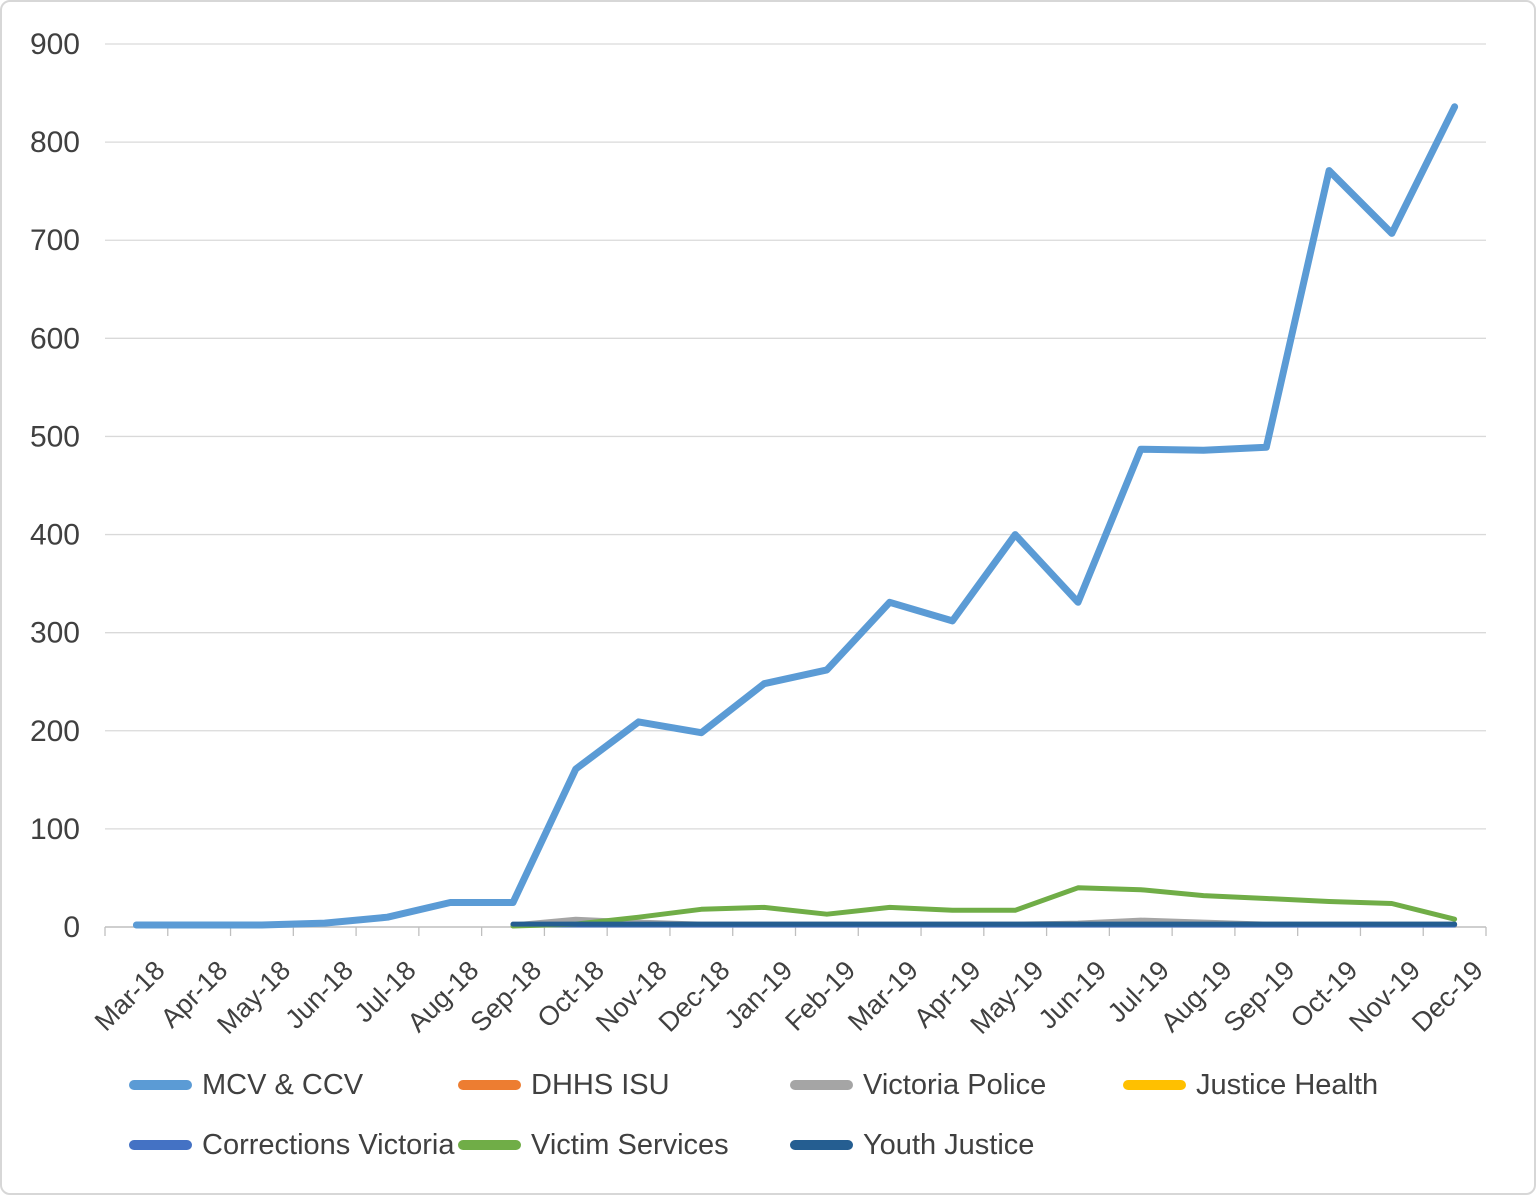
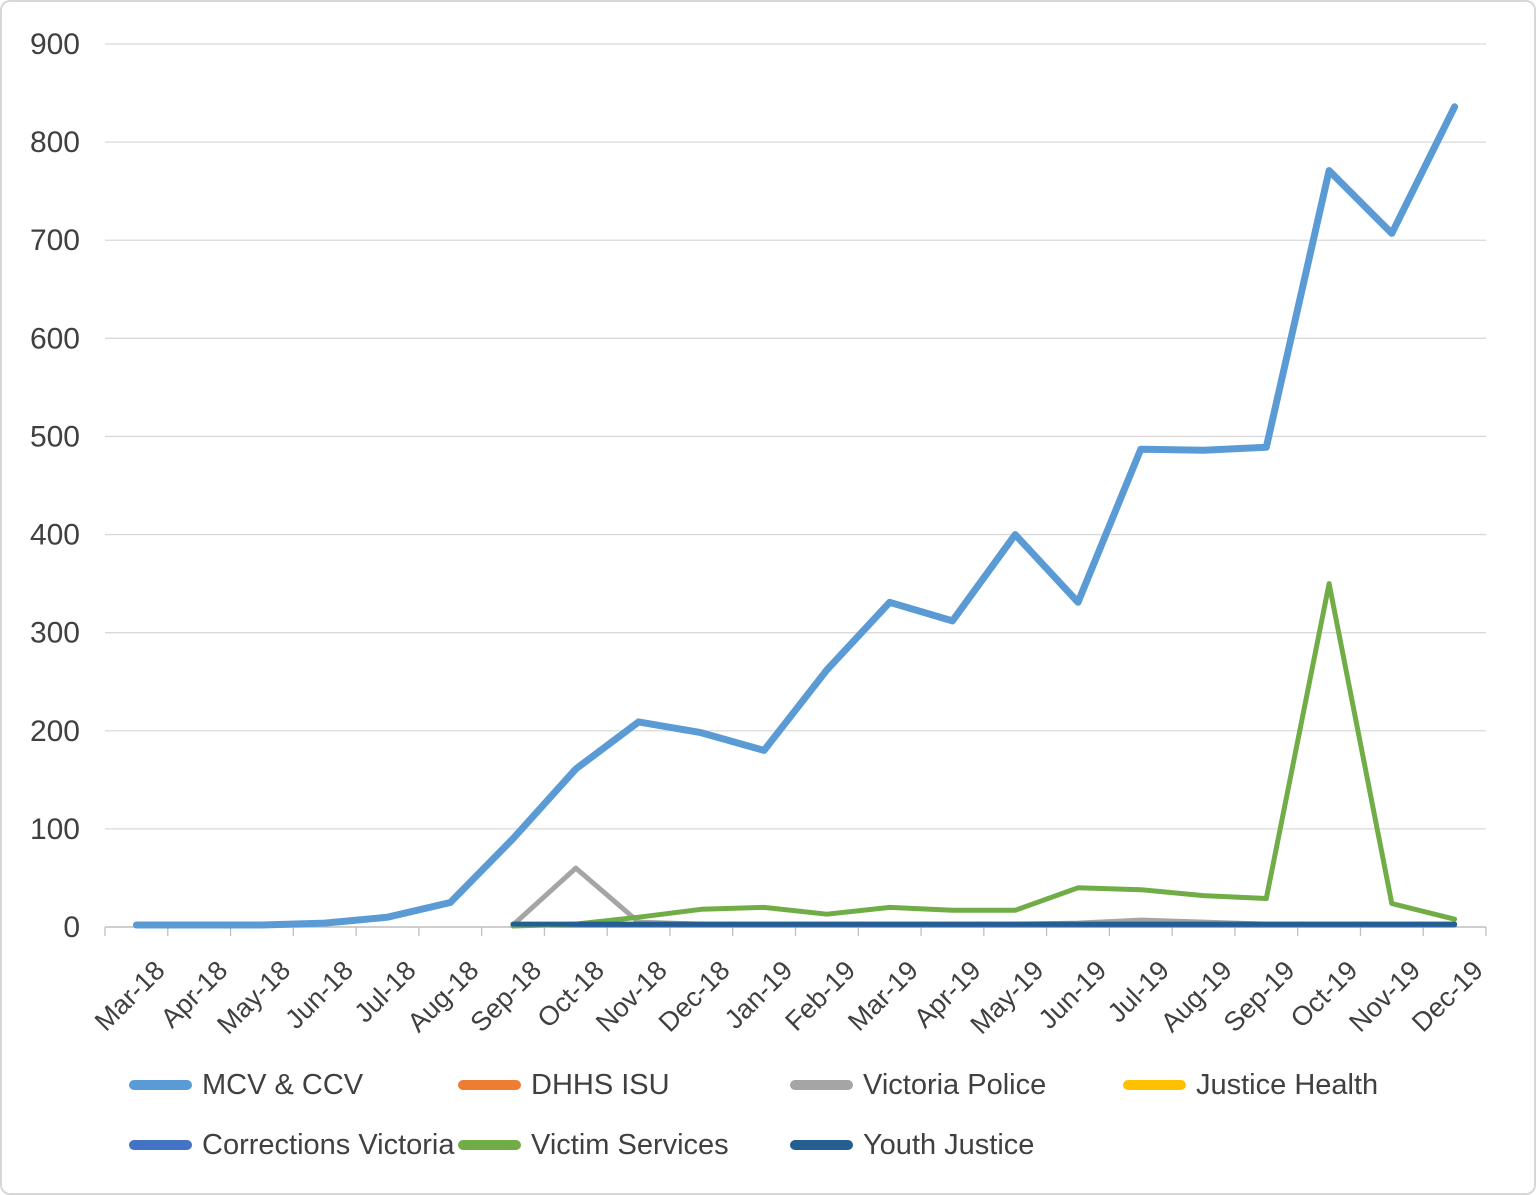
MCV & CCV/Sep-18: 20 -> 90
Victoria Police/Oct-18: 10 -> 60
MCV & CCV/Jan-19: 250 -> 180
Victim Services/Oct-19: 30 -> 350
